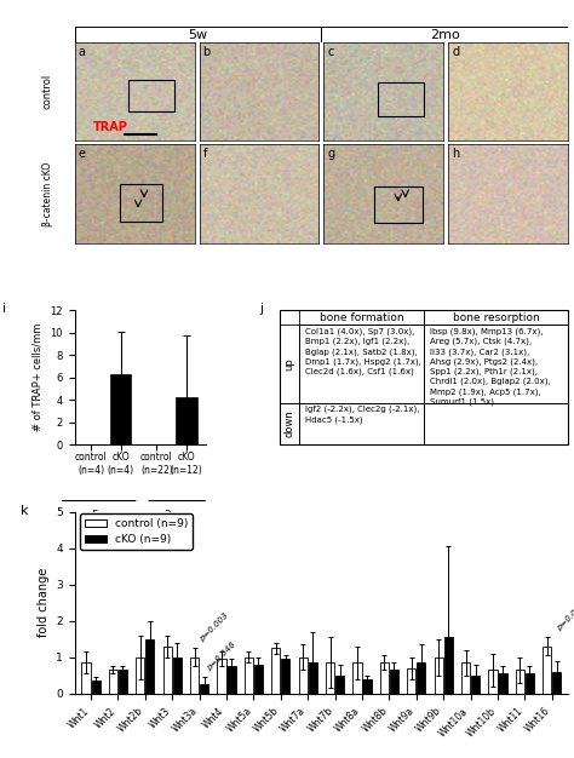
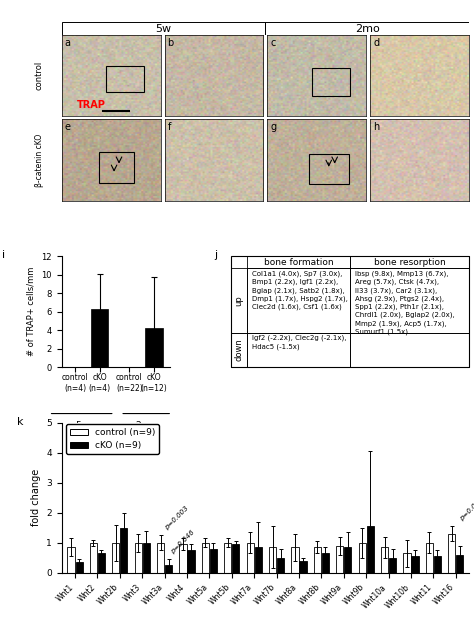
control (n=9)/Wnt2: 0.65 -> 1.00
control (n=9)/Wnt3: 1.30 -> 1.00
control (n=9)/Wnt5b: 1.25 -> 1.00
control (n=9)/Wnt9a: 0.70 -> 0.90
control (n=9)/Wnt11: 0.65 -> 1.00
